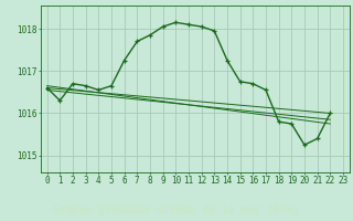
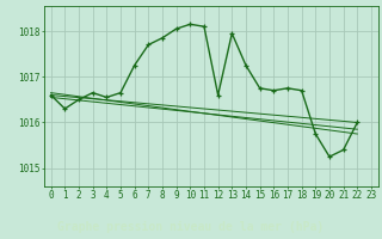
2: 1016.70 -> 1016.50
12: 1018.05 -> 1016.60
17: 1016.55 -> 1016.75
18: 1015.80 -> 1016.70
